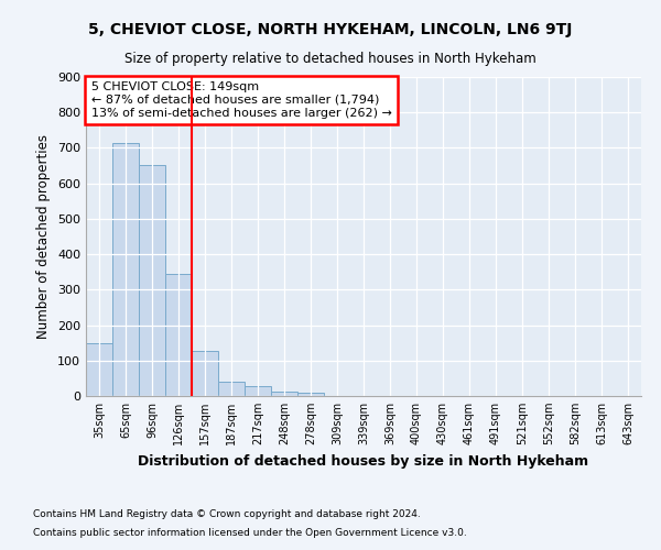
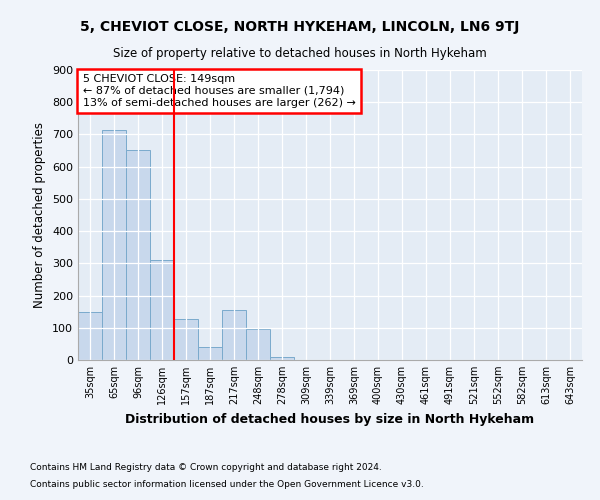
126sqm: 343 -> 310
217sqm: 29 -> 155
248sqm: 11 -> 95
